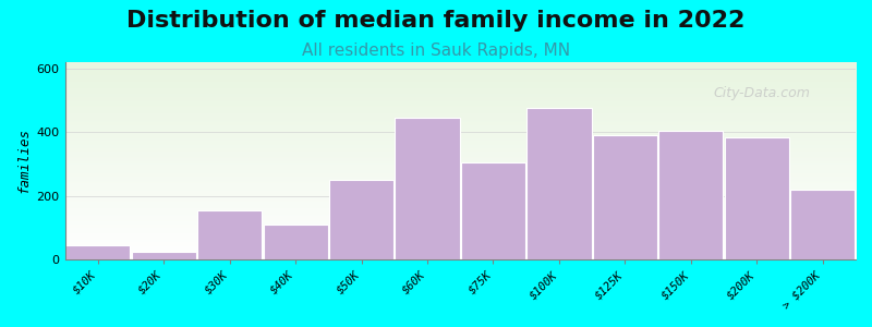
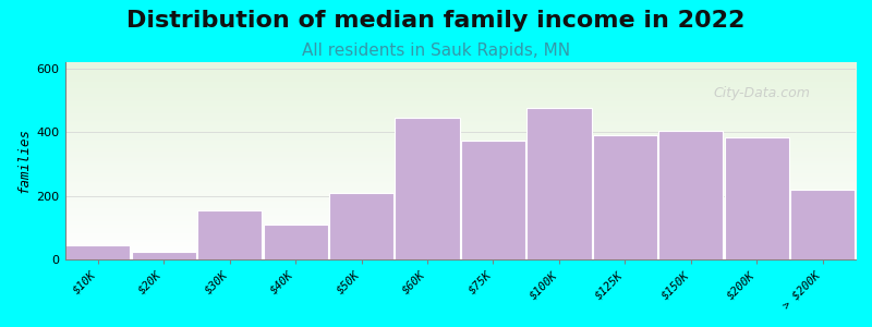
$50K: 250 -> 210
$75K: 305 -> 375
